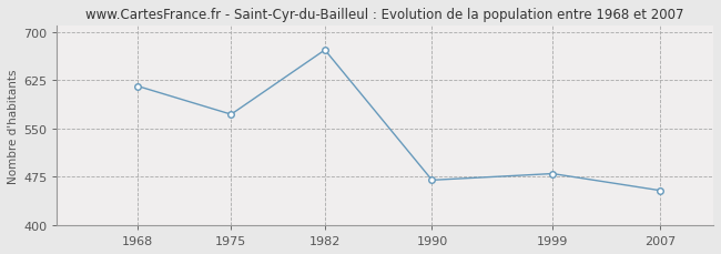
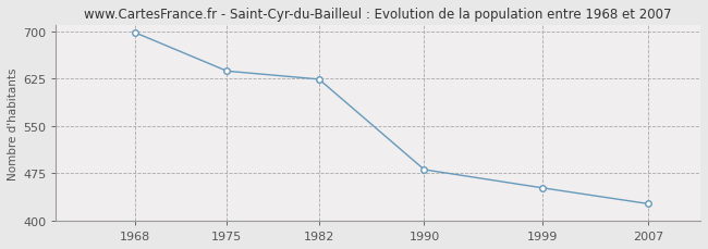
1968: 616 -> 698
1975: 572 -> 637
1982: 672 -> 624
1990: 470 -> 481
1999: 480 -> 452
2007: 454 -> 427
